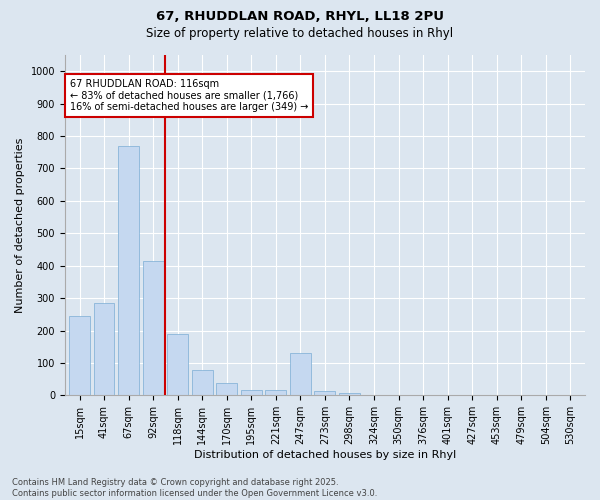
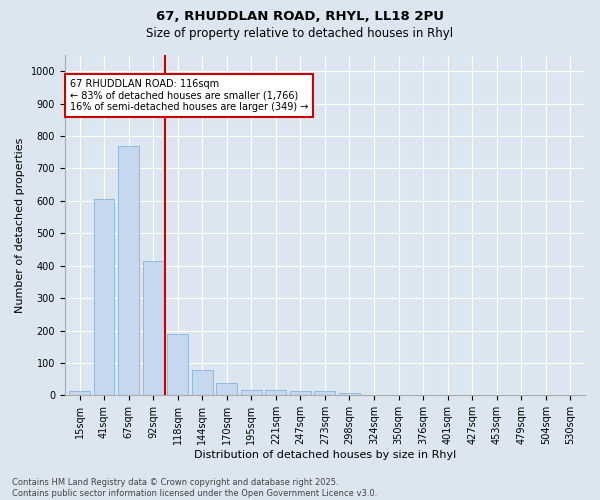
15sqm: 245 -> 13
41sqm: 285 -> 605
247sqm: 130 -> 12
